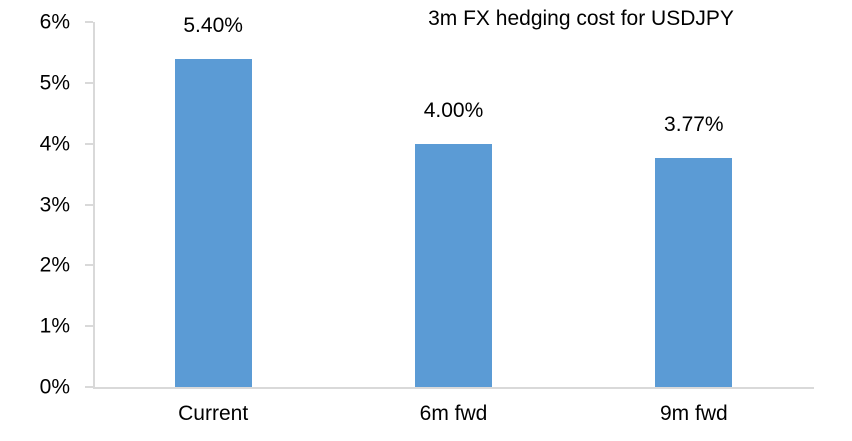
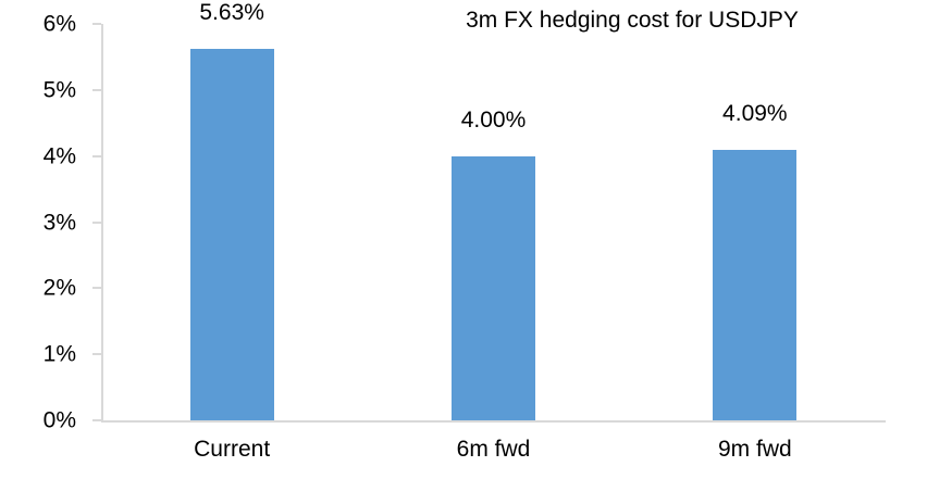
Current: 5.40% -> 5.63%
9m fwd: 3.77% -> 4.09%
